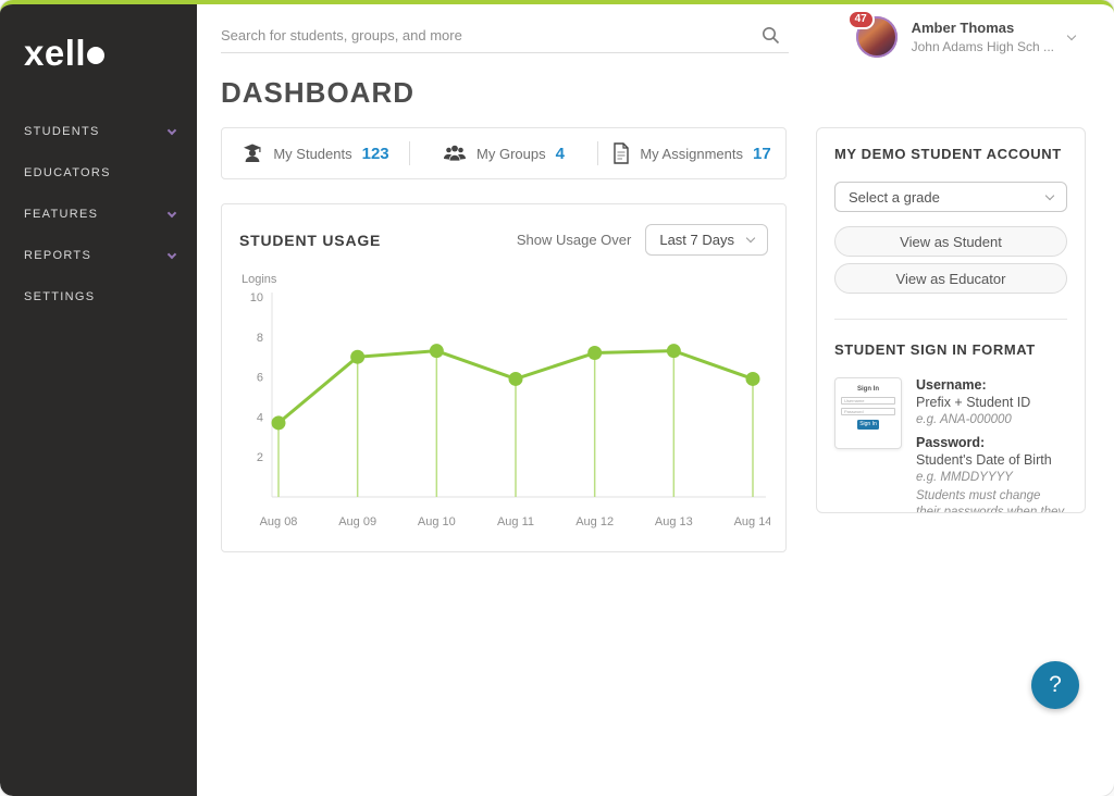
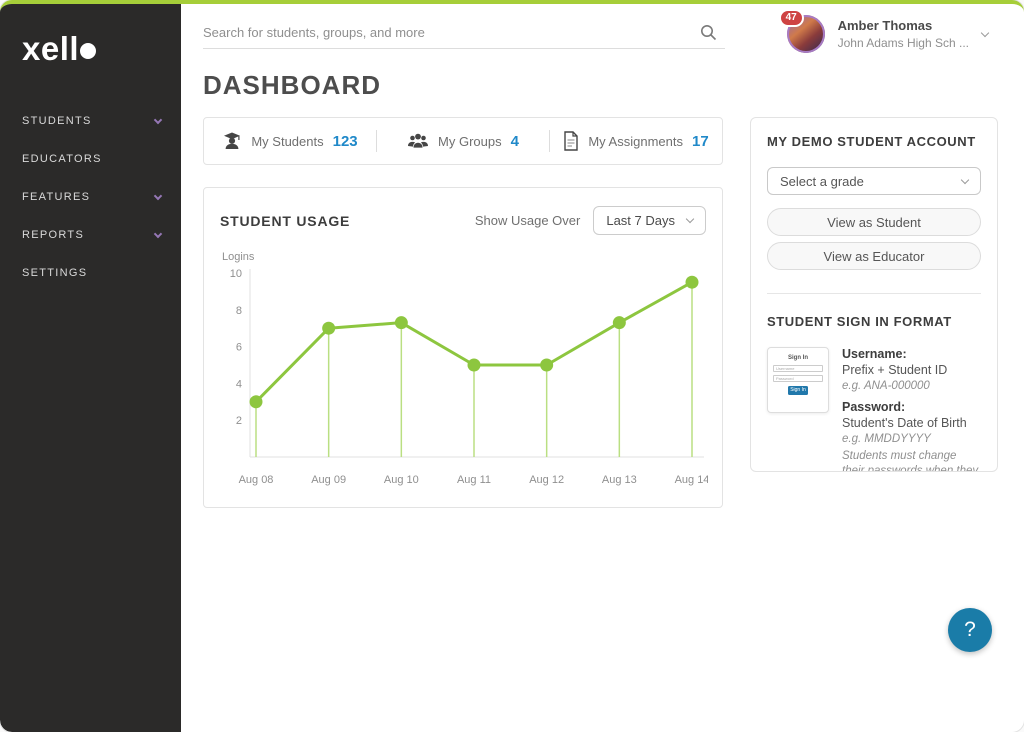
Aug 08: 3.7 -> 3.0
Aug 11: 5.9 -> 5.0
Aug 12: 7.2 -> 5.0
Aug 14: 5.9 -> 9.5
